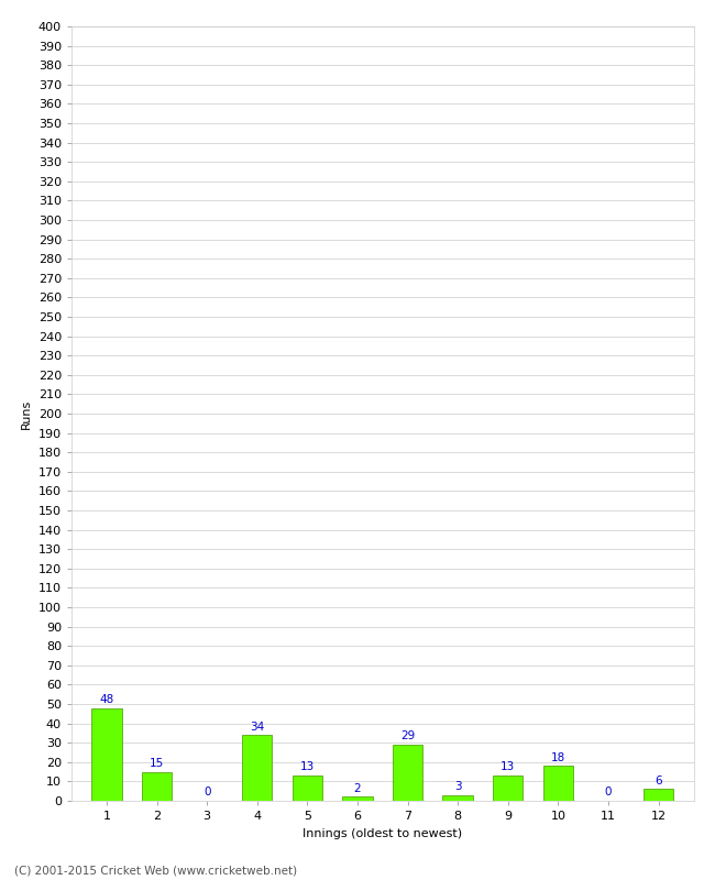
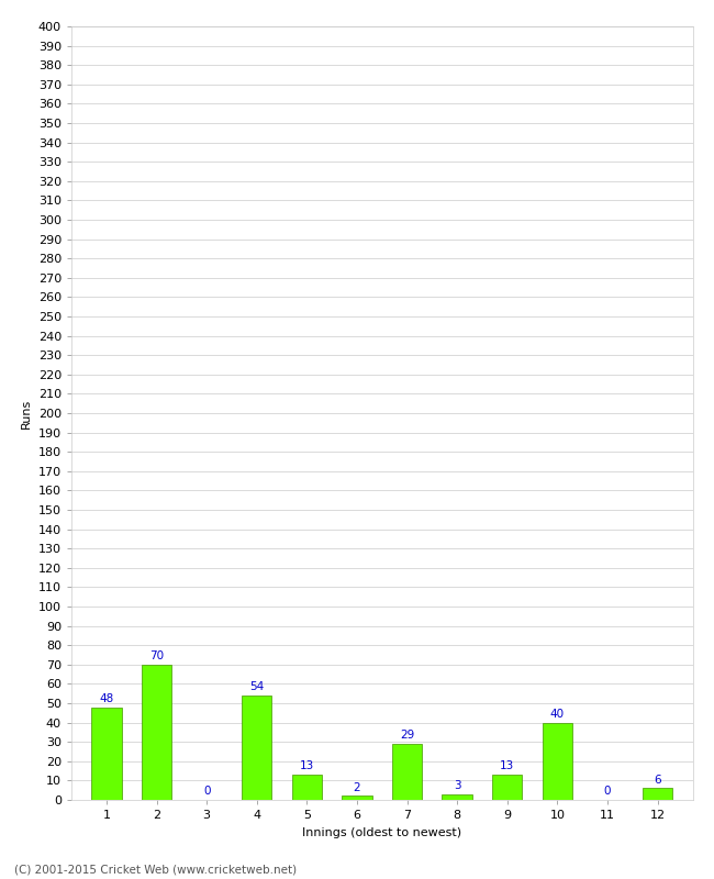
2: 15 -> 70
4: 34 -> 54
10: 18 -> 40
